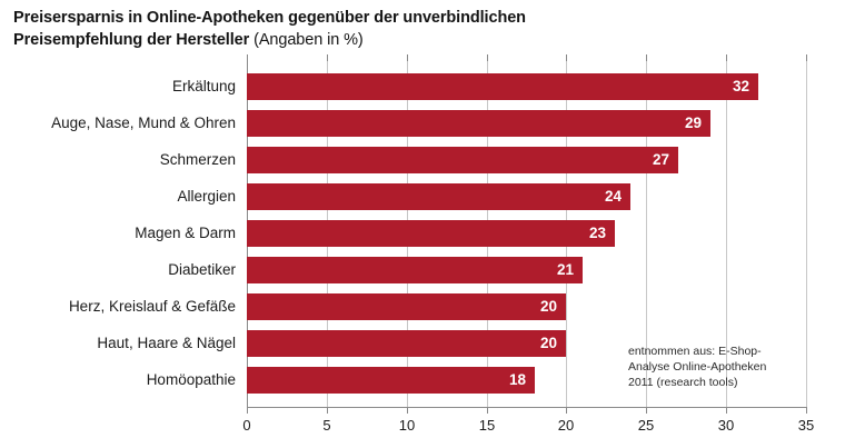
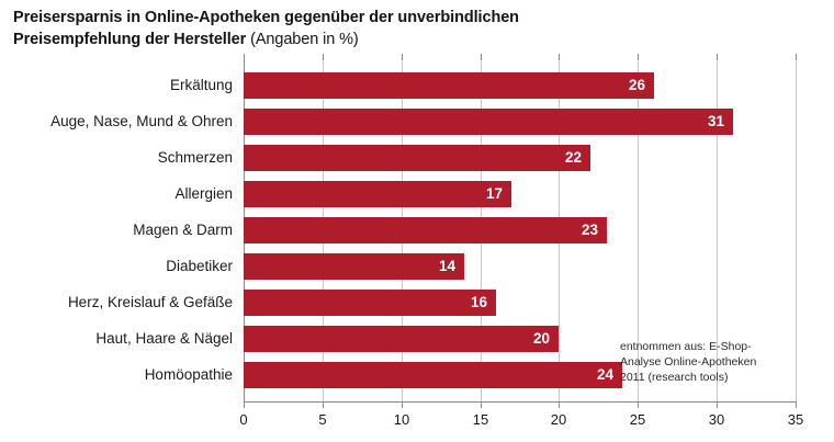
Erkältung: 32 -> 26
Auge, Nase, Mund & Ohren: 29 -> 31
Schmerzen: 27 -> 22
Allergien: 24 -> 17
Diabetiker: 21 -> 14
Herz, Kreislauf & Gefäße: 20 -> 16
Homöopathie: 18 -> 24
